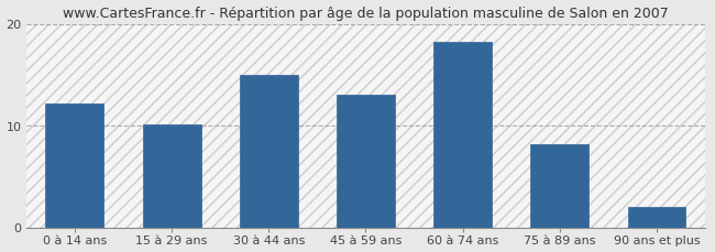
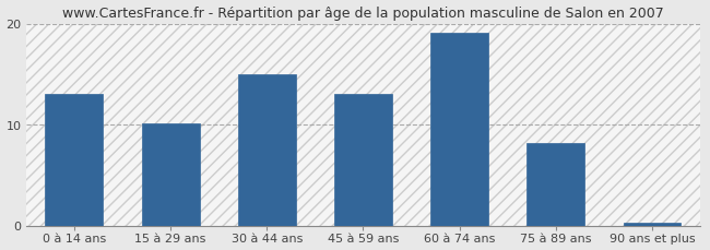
0 à 14 ans: 12.2 -> 13.0
60 à 74 ans: 18.2 -> 19.1
90 ans et plus: 2.0 -> 0.3
